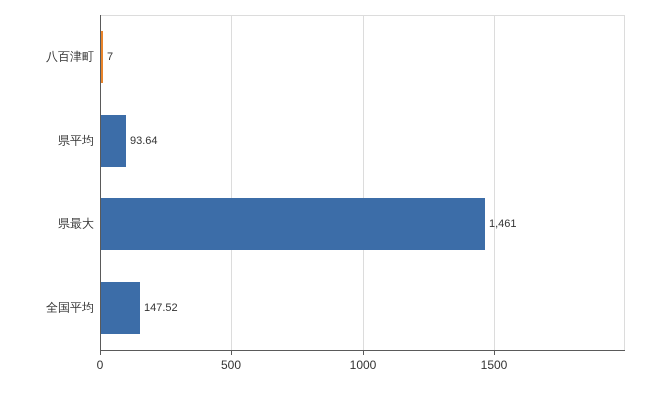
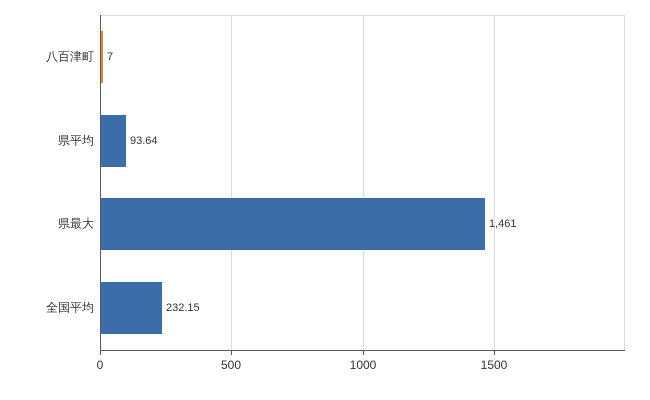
全国平均: 147.52 -> 232.15
